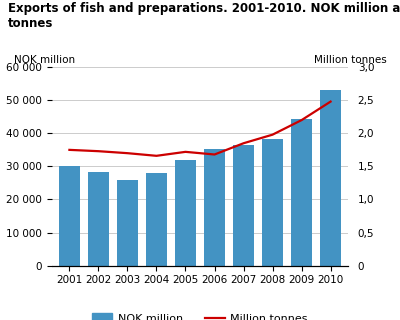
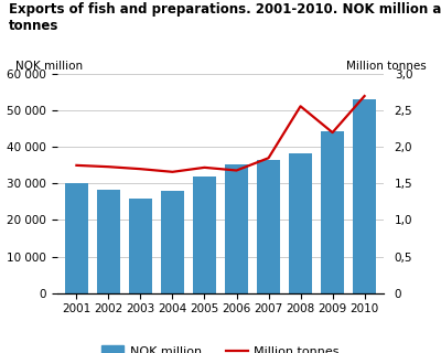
Million tonnes/2008: 1,98 -> 2,56
Million tonnes/2010: 2,48 -> 2,70
